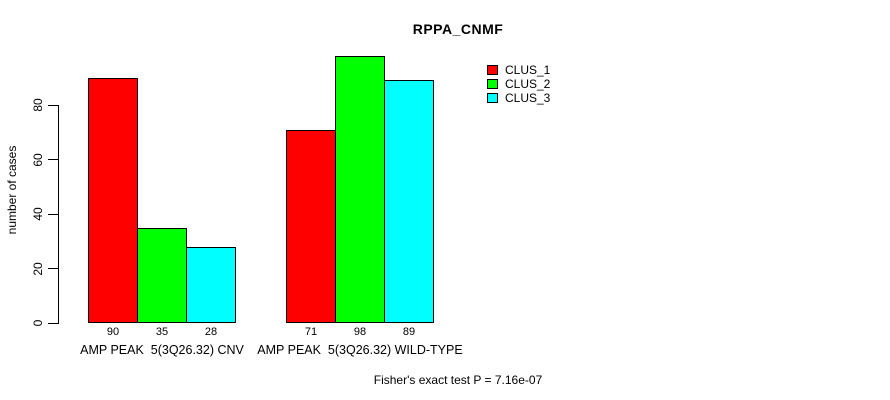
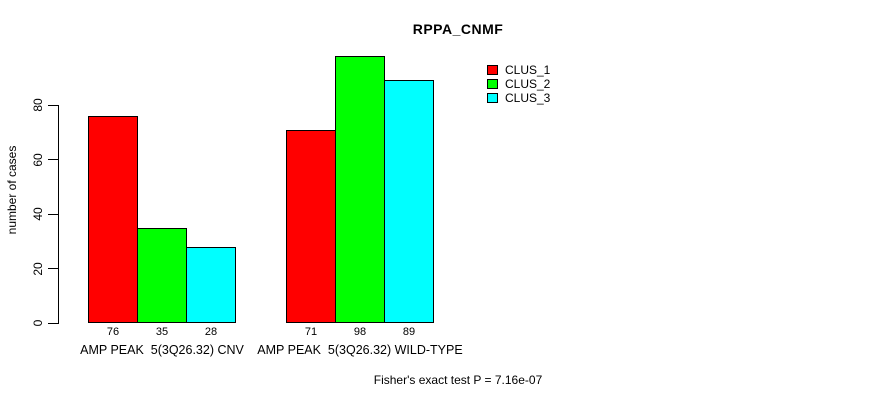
CLUS_1/AMP PEAK 5(3Q26.32) CNV: 90 -> 76
